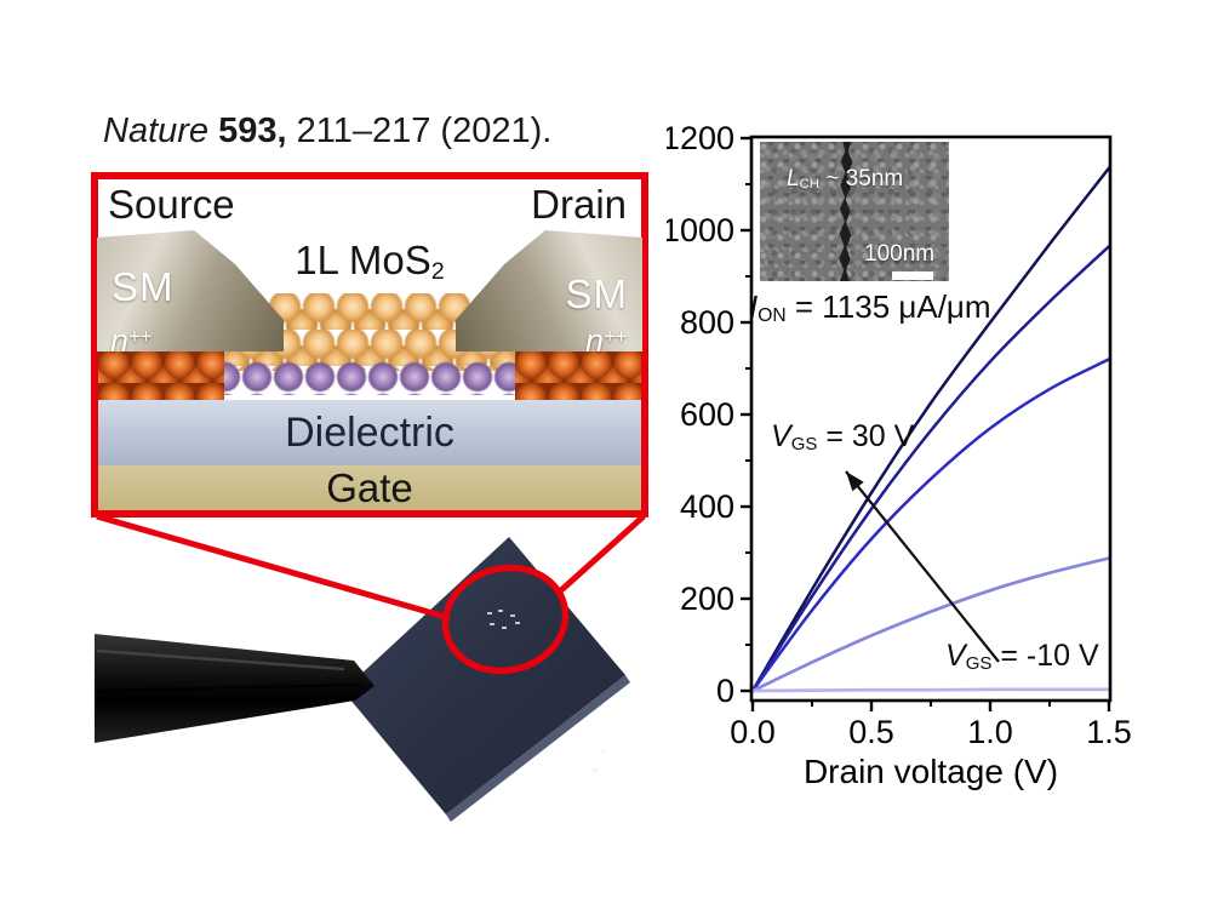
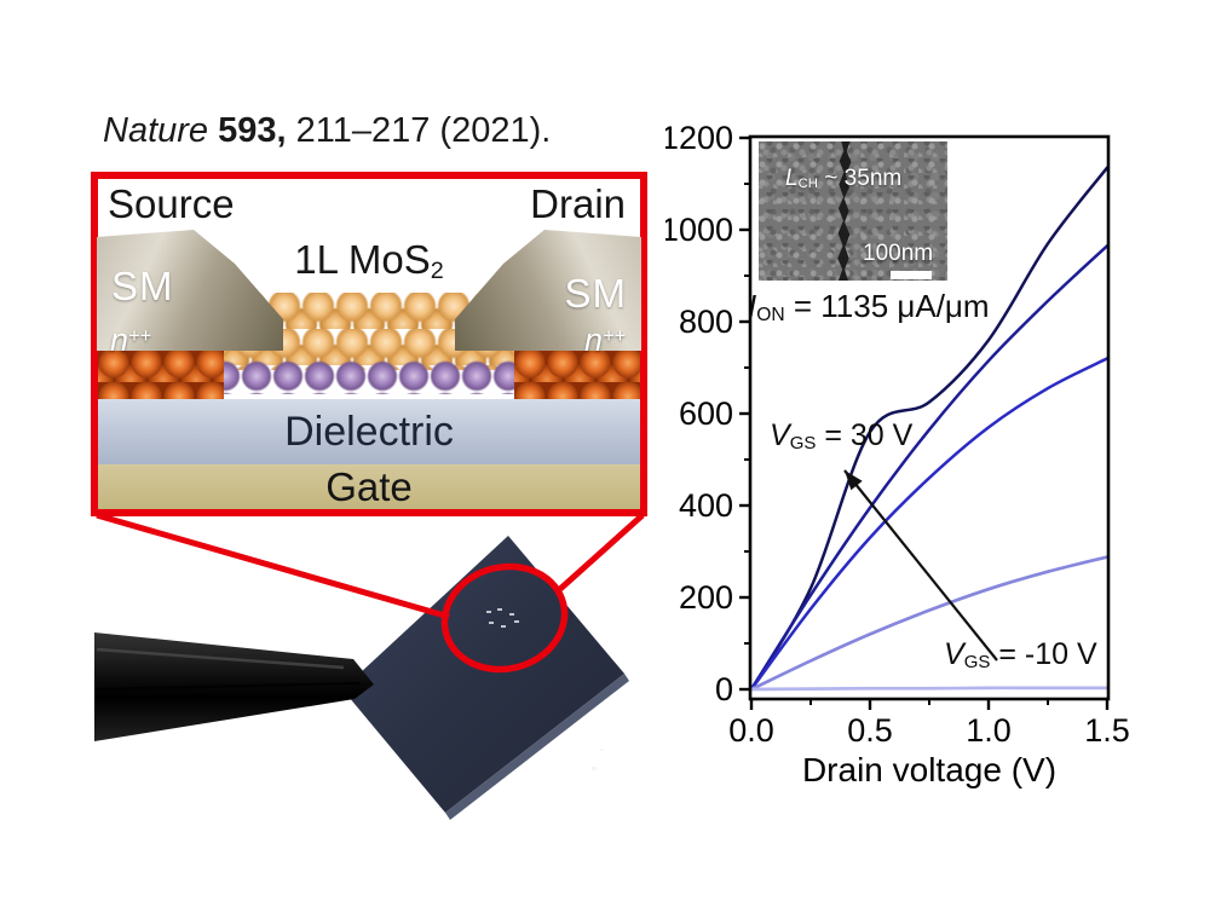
VGS = 30 V/0.5: 430 -> 560
VGS = 30 V/1.0: 800 -> 760
